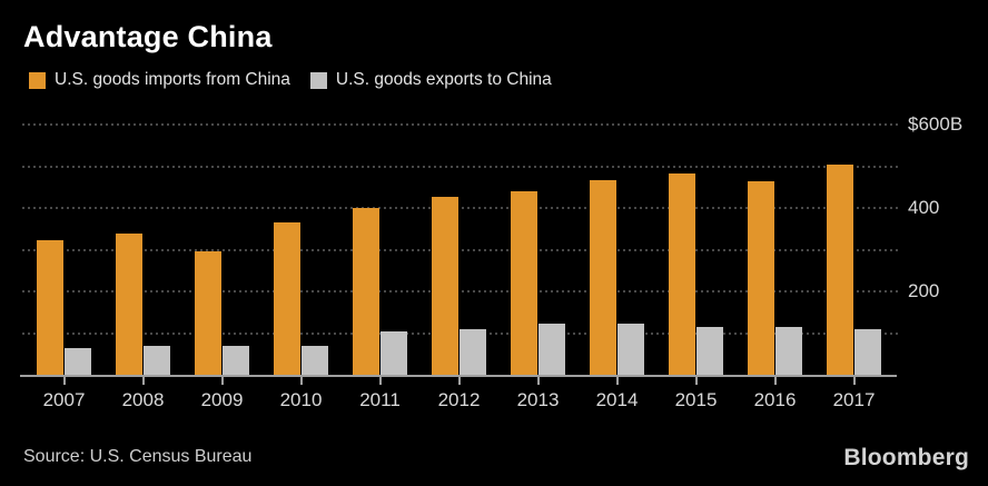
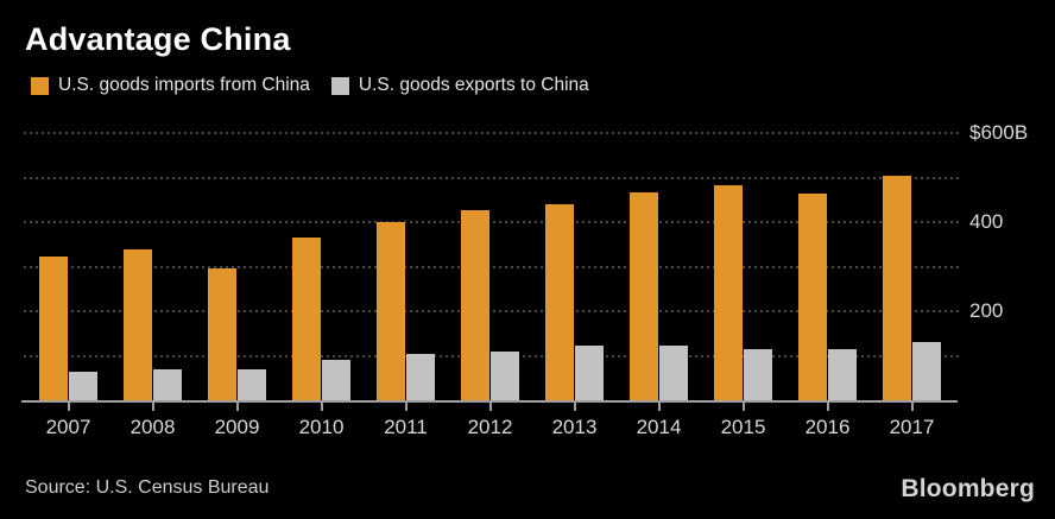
U.S. goods exports to China/2010: $70B -> $90B
U.S. goods exports to China/2017: $110B -> $130B
